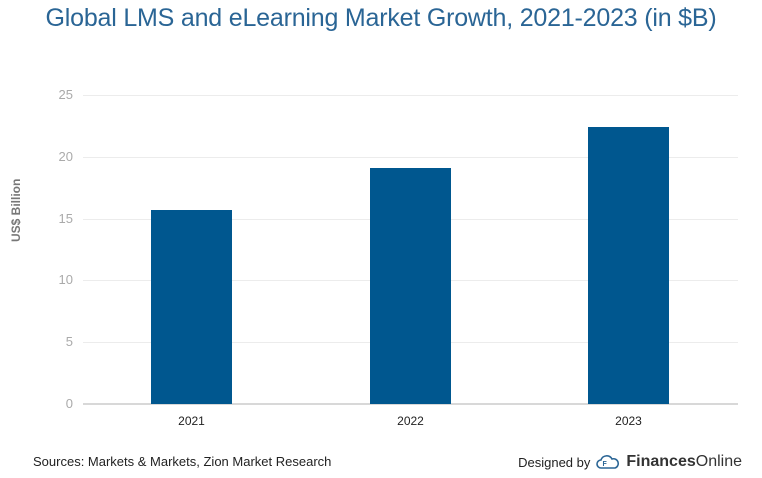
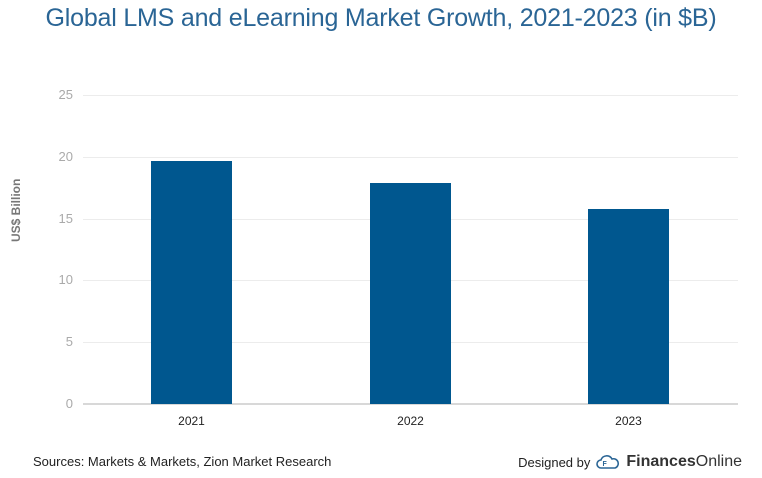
2021: 15.7 -> 19.7
2022: 19.1 -> 17.9
2023: 22.4 -> 15.8
